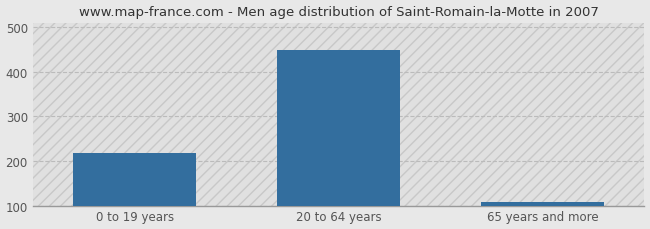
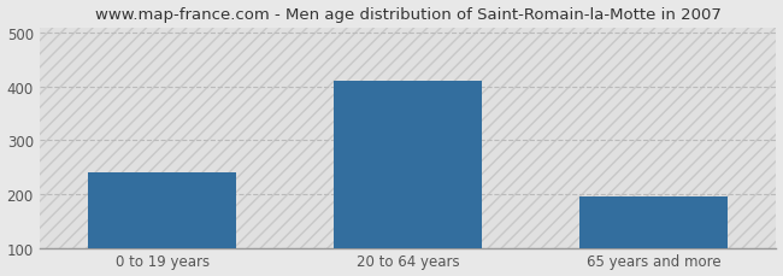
0 to 19 years: 218 -> 240
20 to 64 years: 450 -> 410
65 years and more: 107 -> 195
